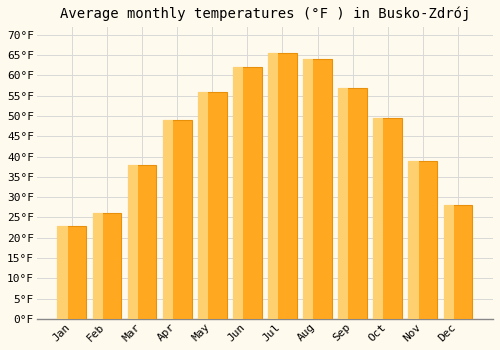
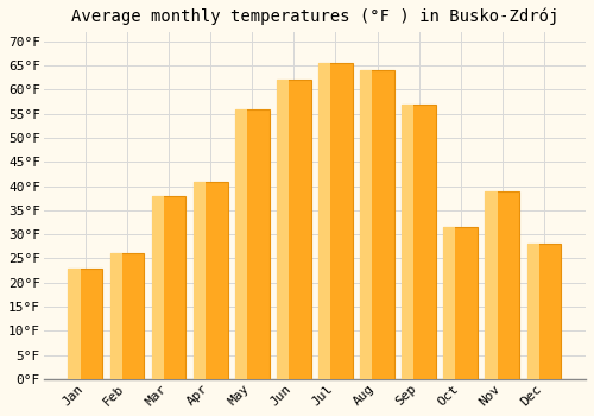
Apr: 49.0°F -> 41.0°F
Oct: 49.5°F -> 31.5°F
